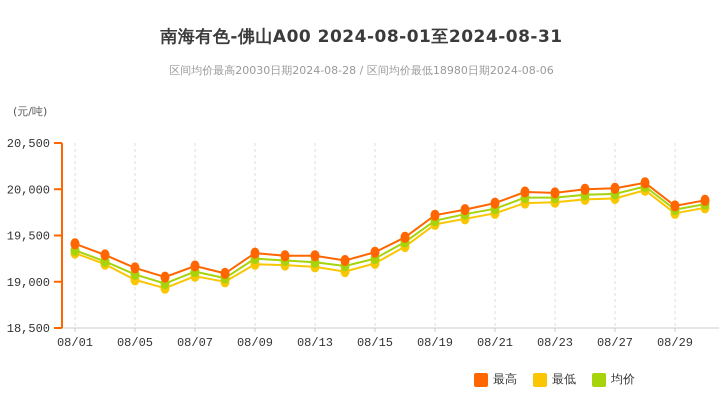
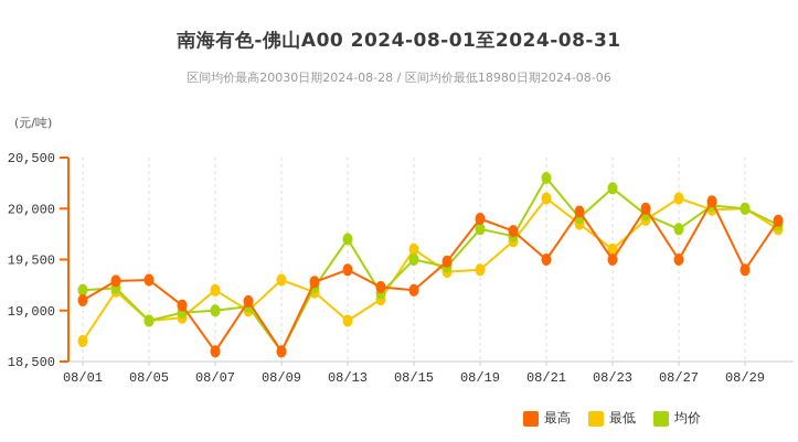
最高/08/01: 19400 -> 19100
最低/08/01: 19300 -> 18700
均价/08/01: 19300 -> 19200
最高/08/05: 19200 -> 19300
最低/08/05: 19000 -> 18900
均价/08/05: 19100 -> 18900
最高/08/07: 19200 -> 18600
最低/08/07: 19100 -> 19200
均价/08/07: 19100 -> 19000
最高/08/09: 19300 -> 18600
最低/08/09: 19200 -> 19300
均价/08/09: 19200 -> 18600
最高/08/13: 19300 -> 19400
最低/08/13: 19200 -> 18900
均价/08/13: 19200 -> 19700
最高/08/15: 19300 -> 19200
最低/08/15: 19200 -> 19600
均价/08/15: 19200 -> 19500
最高/08/19: 19700 -> 19900
最低/08/19: 19600 -> 19400
均价/08/19: 19700 -> 19800
最高/08/21: 19800 -> 19500
最低/08/21: 19700 -> 20100
均价/08/21: 19800 -> 20300
最高/08/23: 20000 -> 19500
最低/08/23: 19900 -> 19600
均价/08/23: 19900 -> 20200
最高/08/27: 20000 -> 19500
最低/08/27: 19900 -> 20100
均价/08/27: 20000 -> 19800
最高/08/29: 19800 -> 19400
最低/08/29: 19700 -> 20000
均价/08/29: 19800 -> 20000
